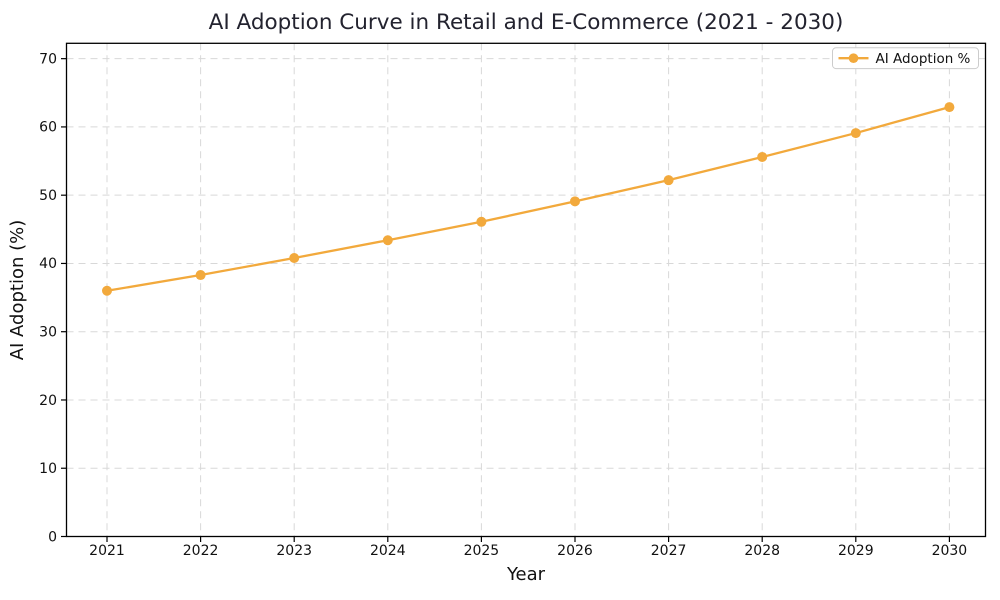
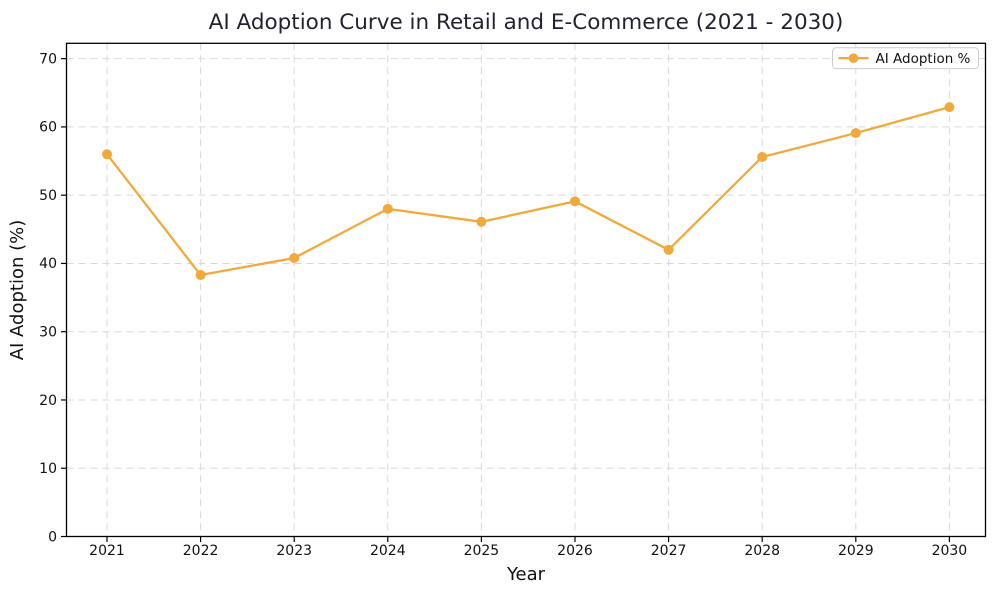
2021: 36 -> 56
2024: 43 -> 48
2027: 52 -> 42
